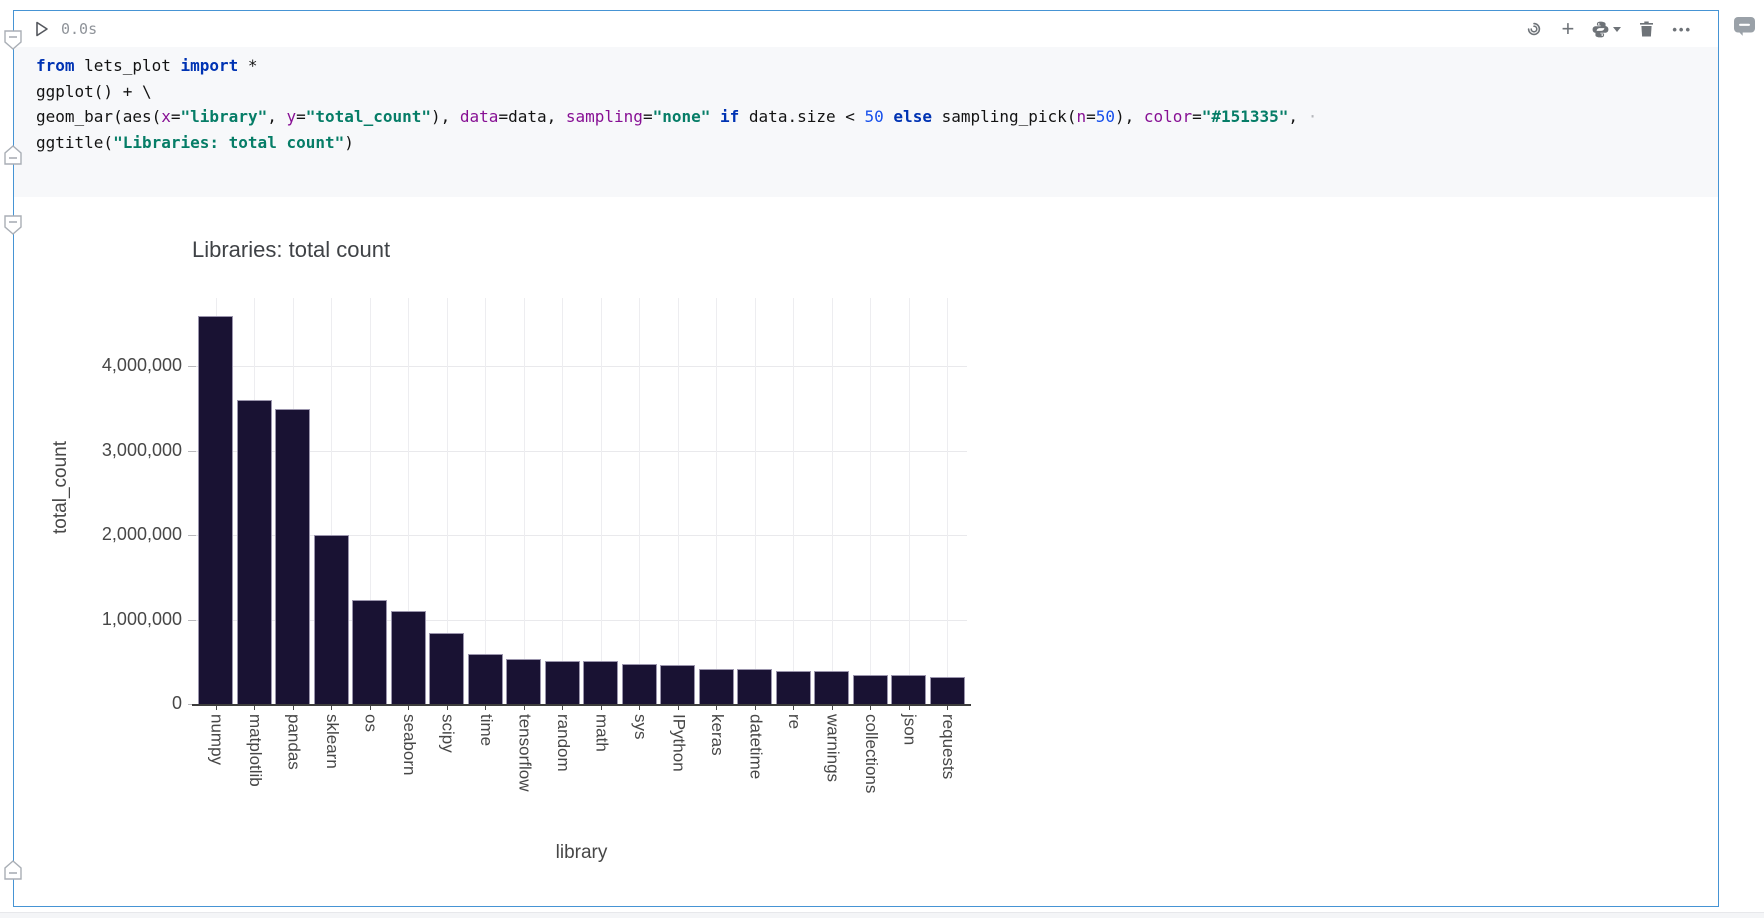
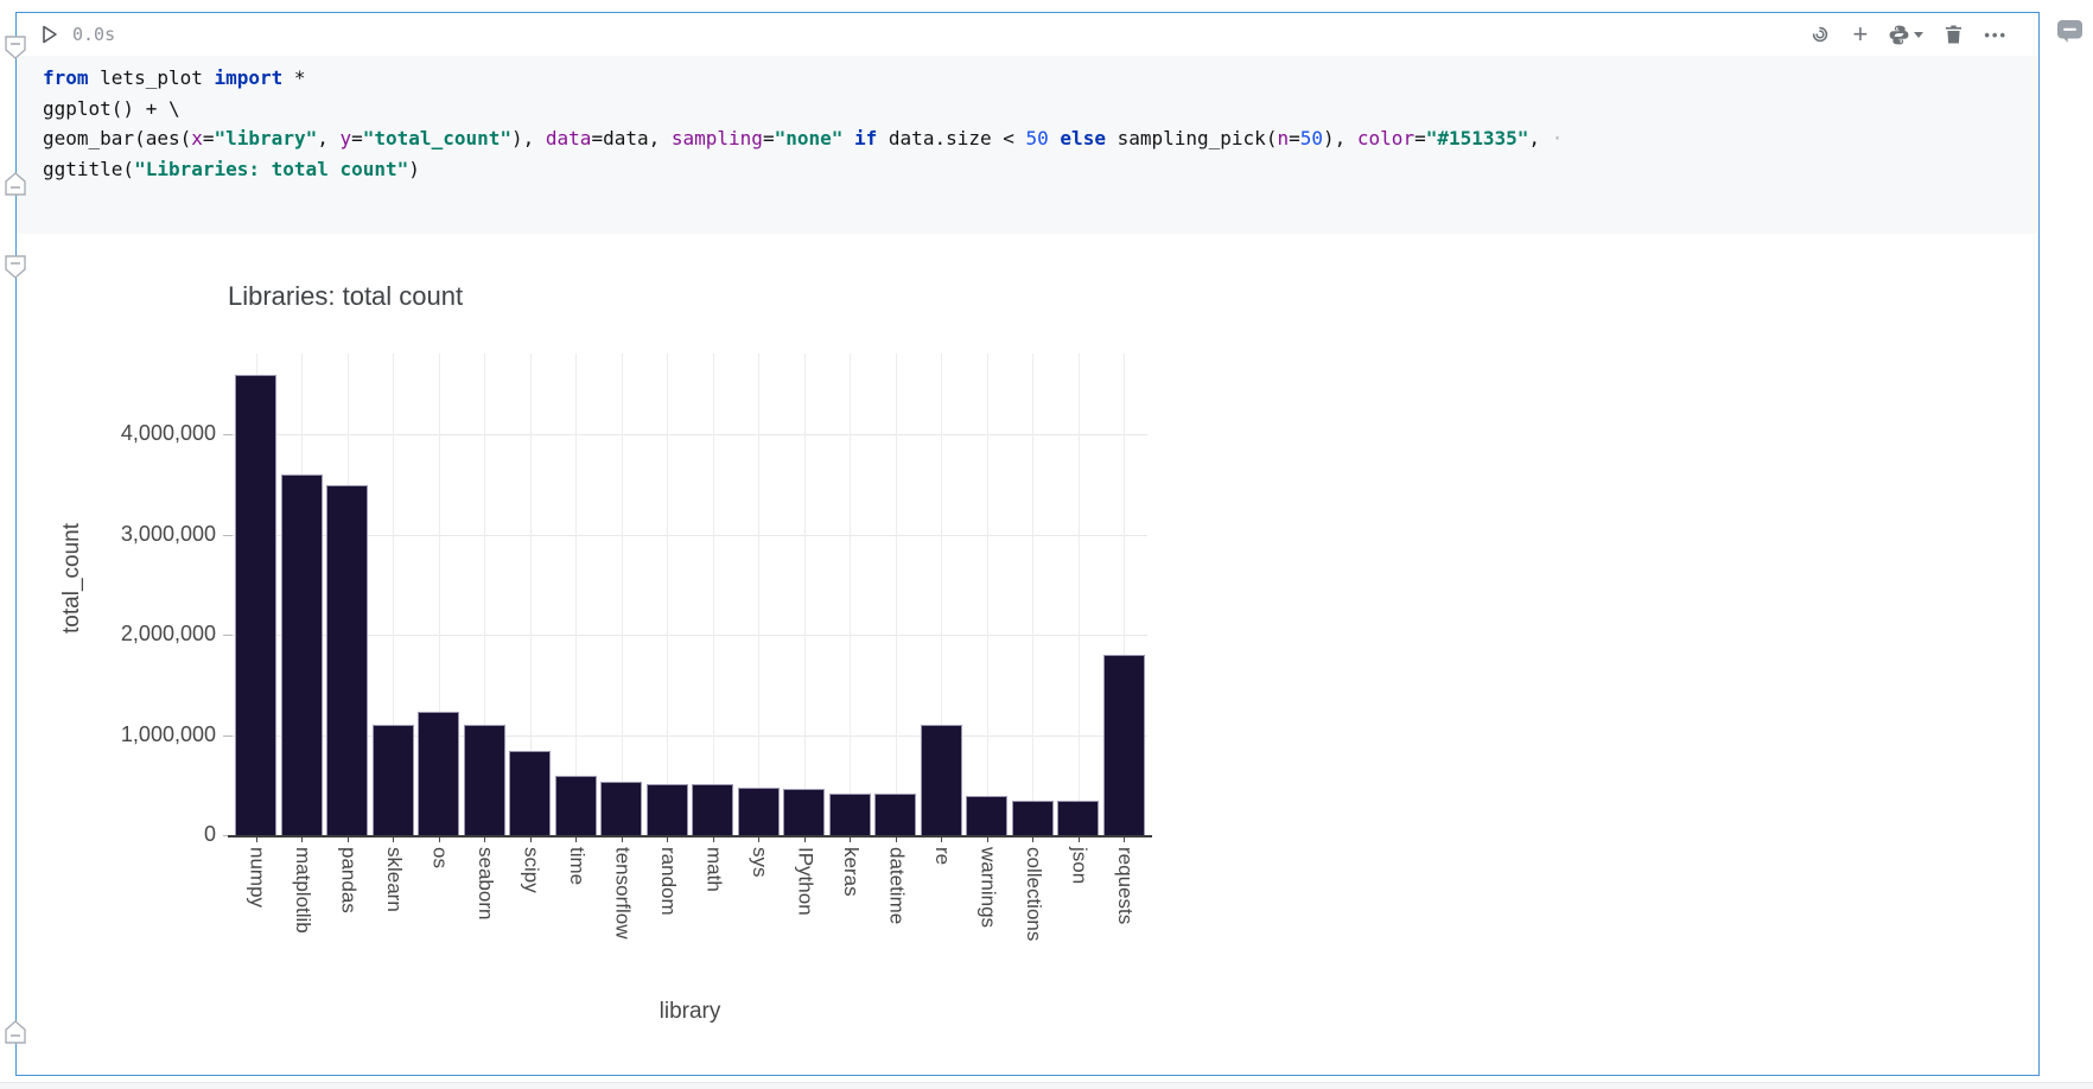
sklearn: 2000000 -> 1100000
re: 400000 -> 1100000
requests: 300000 -> 1800000
